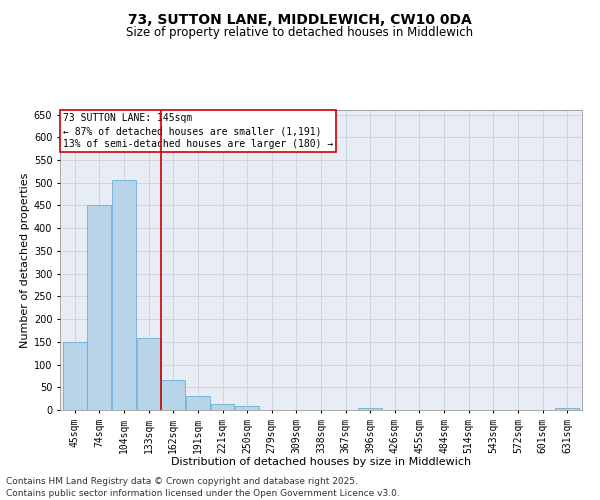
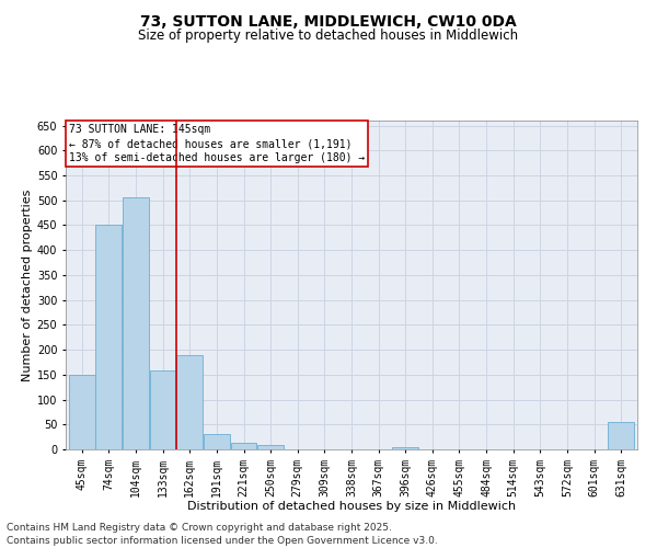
162sqm: 65 -> 190
631sqm: 4 -> 55
